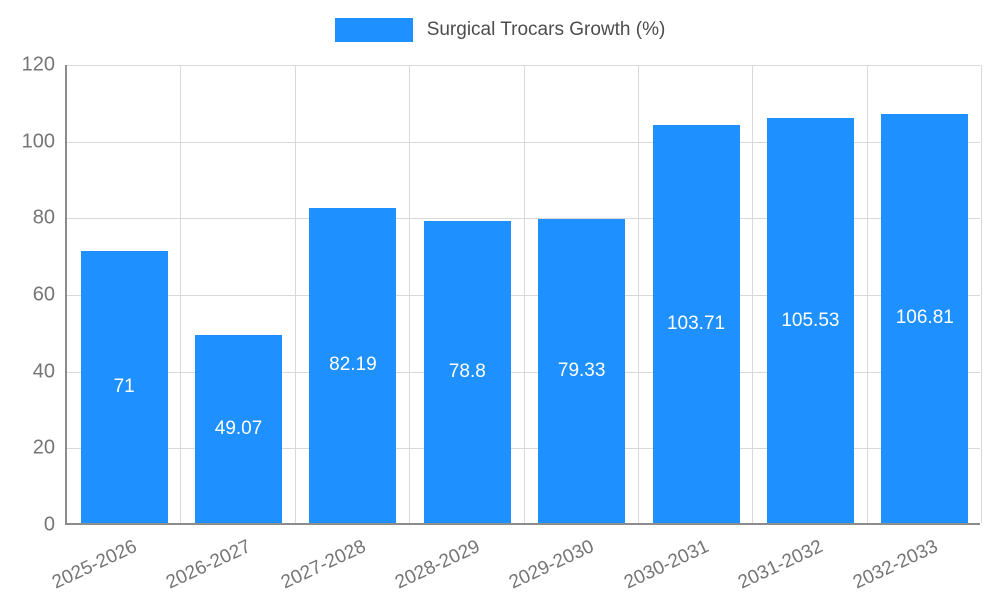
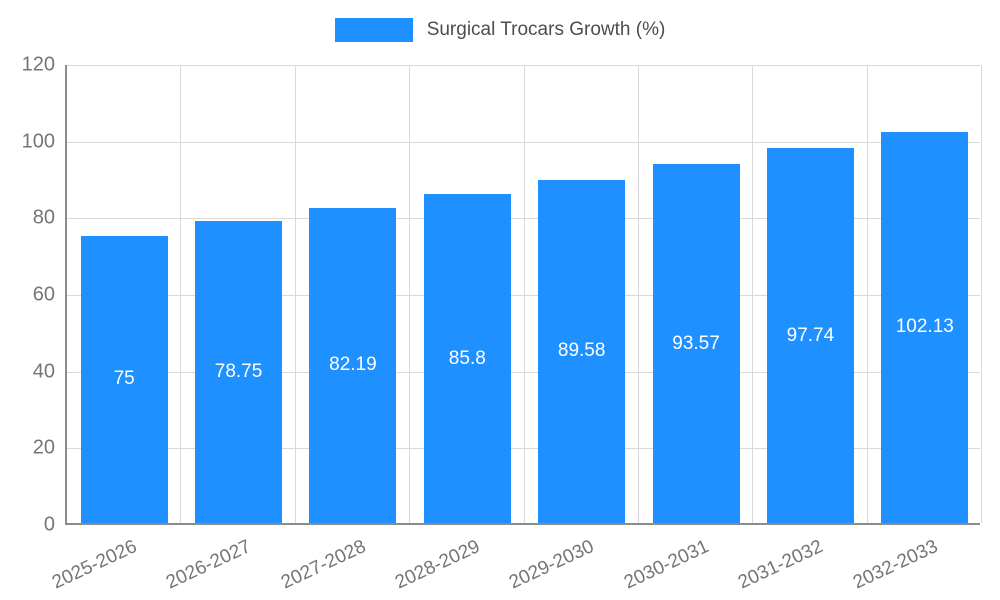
2025-2026: 71 -> 75
2026-2027: 49.07 -> 78.75
2028-2029: 78.8 -> 85.8
2029-2030: 79.33 -> 89.58
2030-2031: 103.71 -> 93.57
2031-2032: 105.53 -> 97.74
2032-2033: 106.81 -> 102.13
